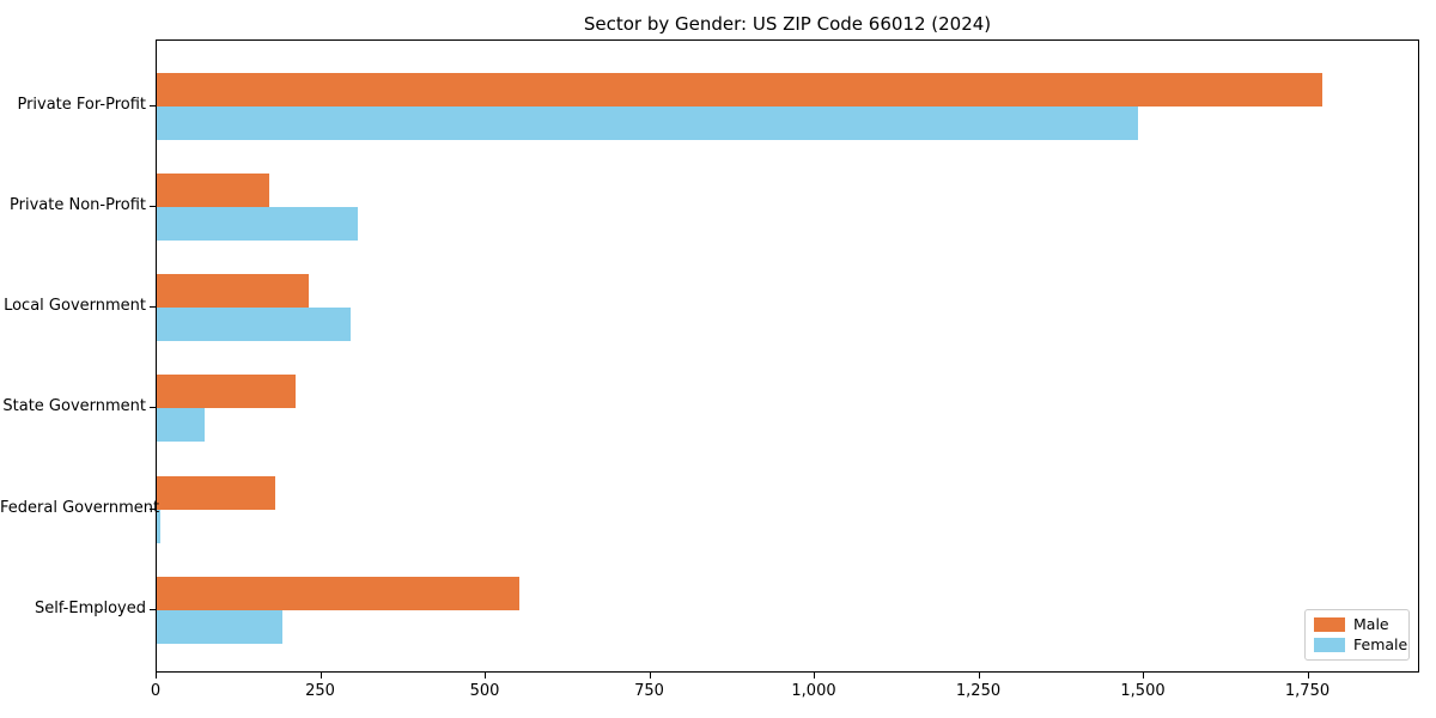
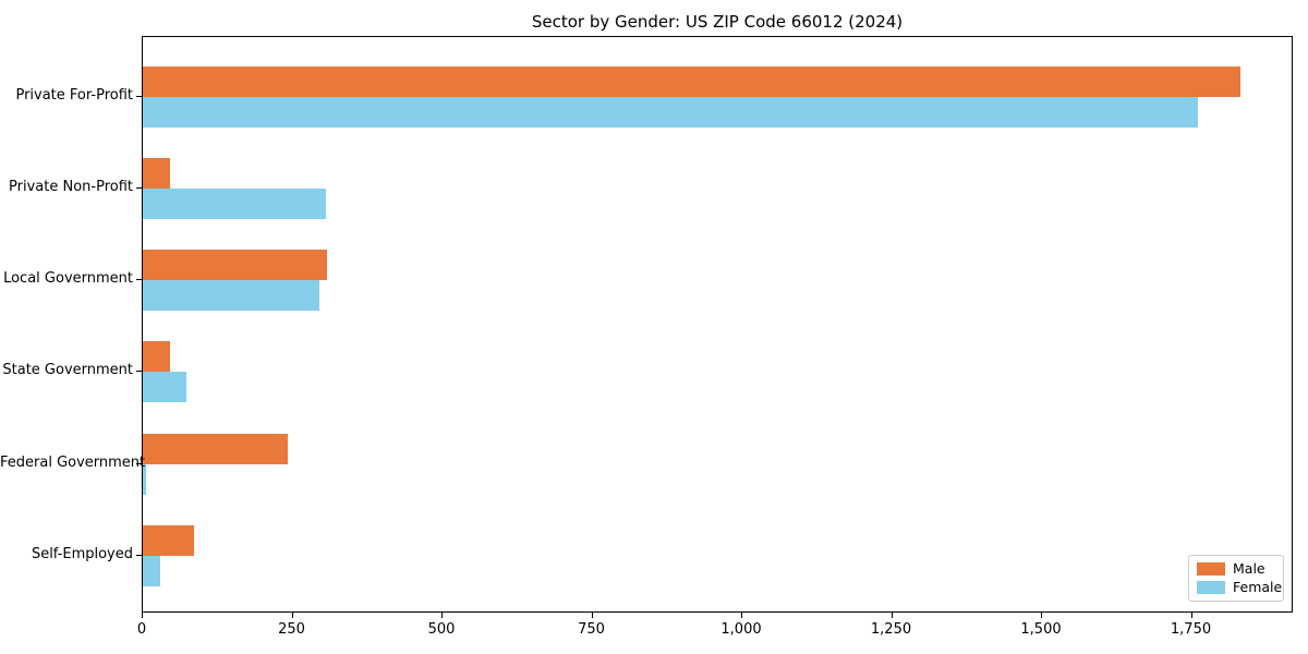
Male/Private For-Profit: 1770 -> 1830
Female/Private For-Profit: 1490 -> 1760
Male/Private Non-Profit: 170 -> 40
Male/Local Government: 230 -> 310
Male/State Government: 210 -> 50
Male/Federal Government: 180 -> 240
Male/Self-Employed: 550 -> 80
Female/Self-Employed: 190 -> 30
